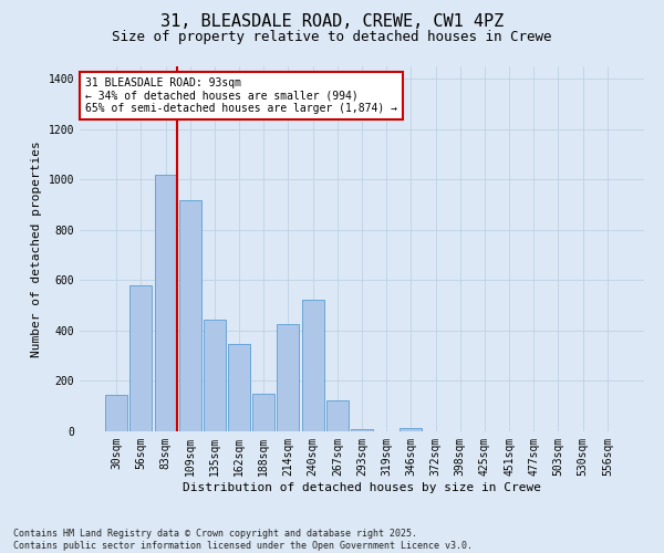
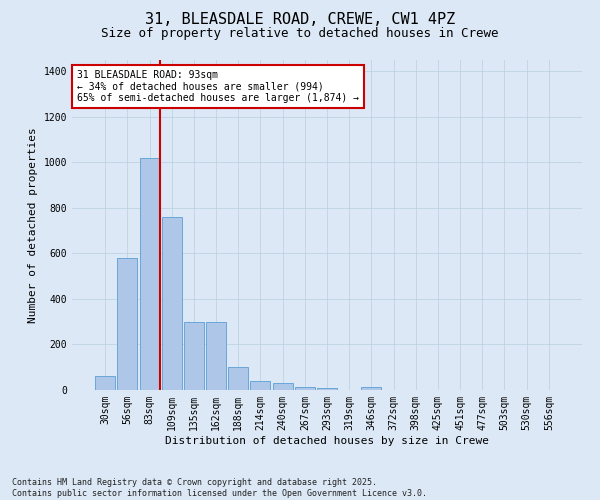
30sqm: 145 -> 60
109sqm: 920 -> 760
135sqm: 445 -> 300
162sqm: 345 -> 300
188sqm: 150 -> 100
214sqm: 425 -> 40
240sqm: 525 -> 30
267sqm: 125 -> 15
